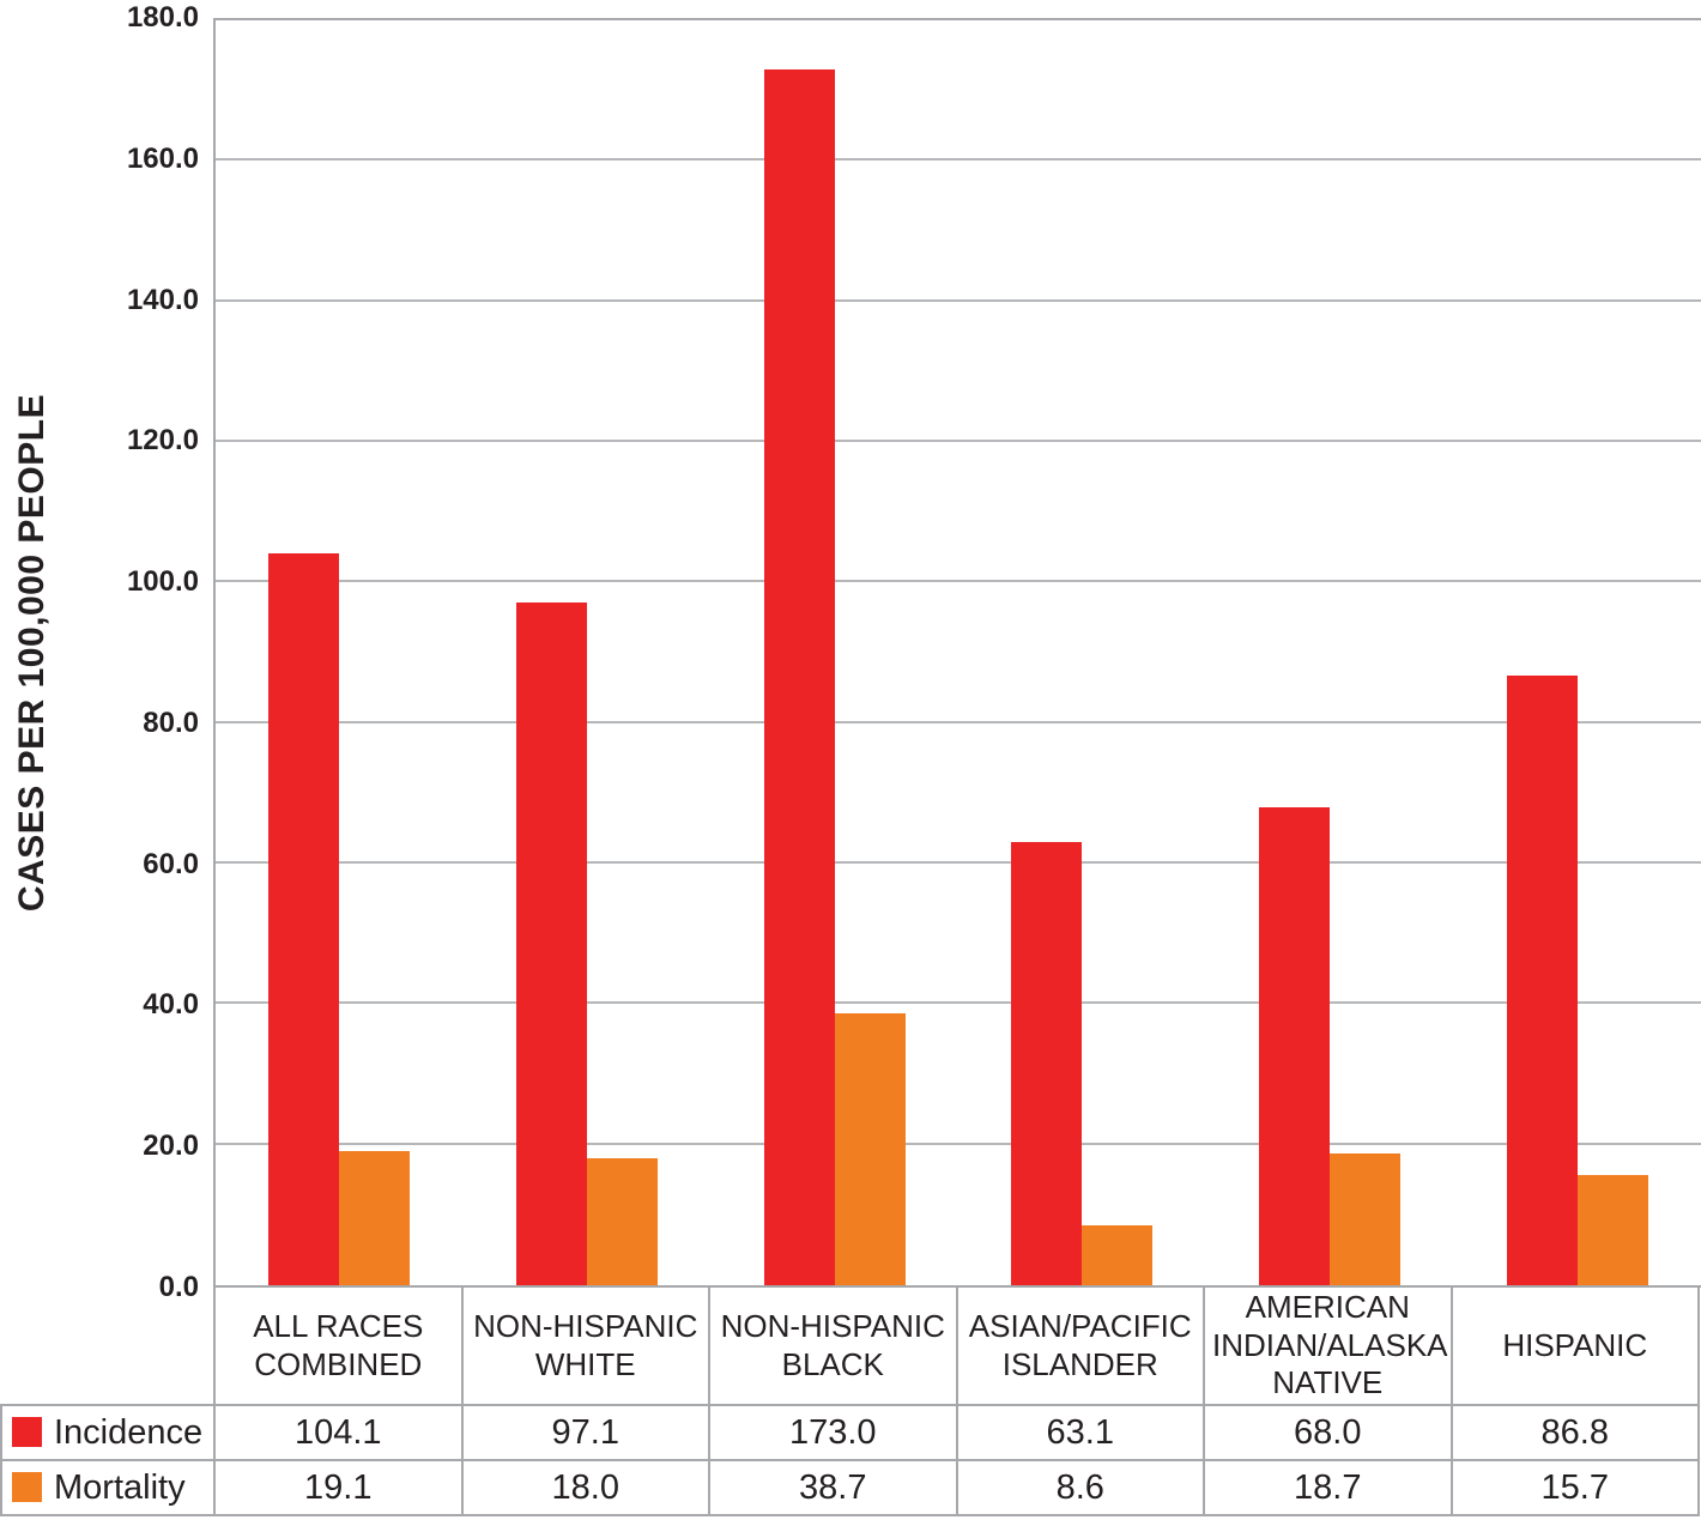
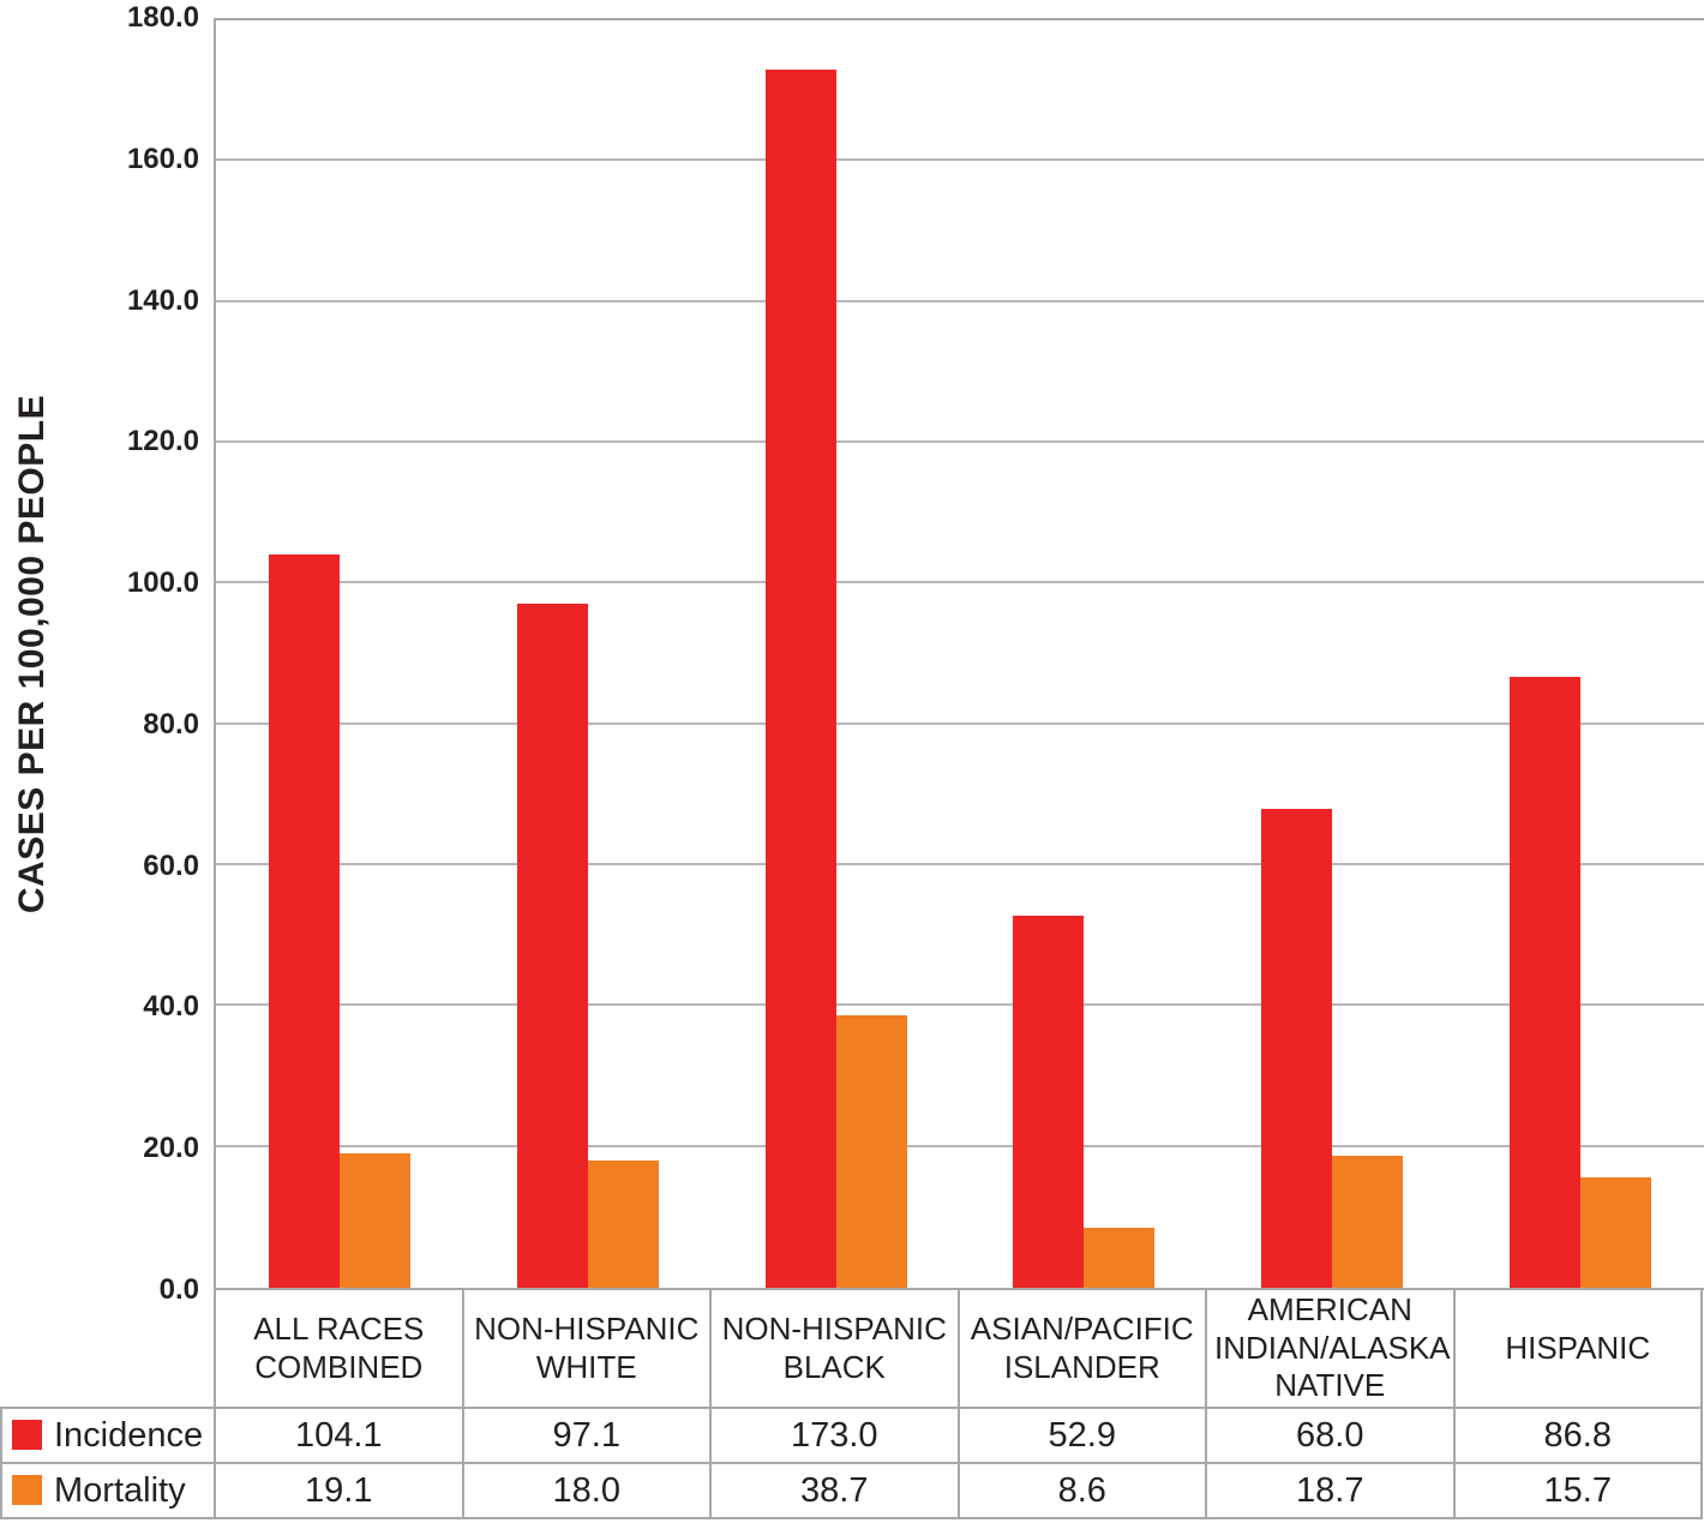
Incidence/ASIAN/PACIFIC ISLANDER: 63.1 -> 52.9
